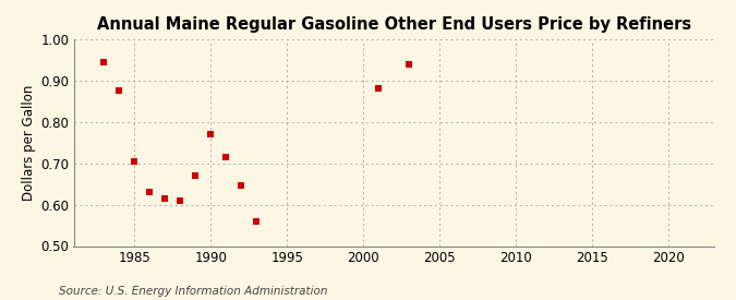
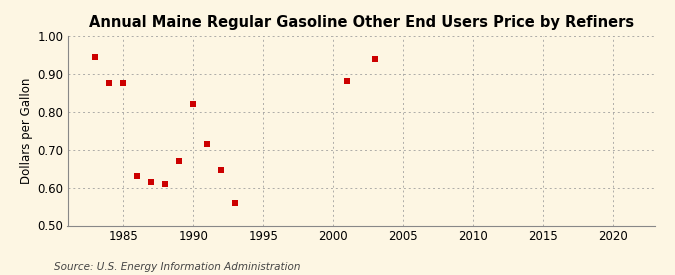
1985: 0.705 -> 0.875
1990: 0.770 -> 0.820
